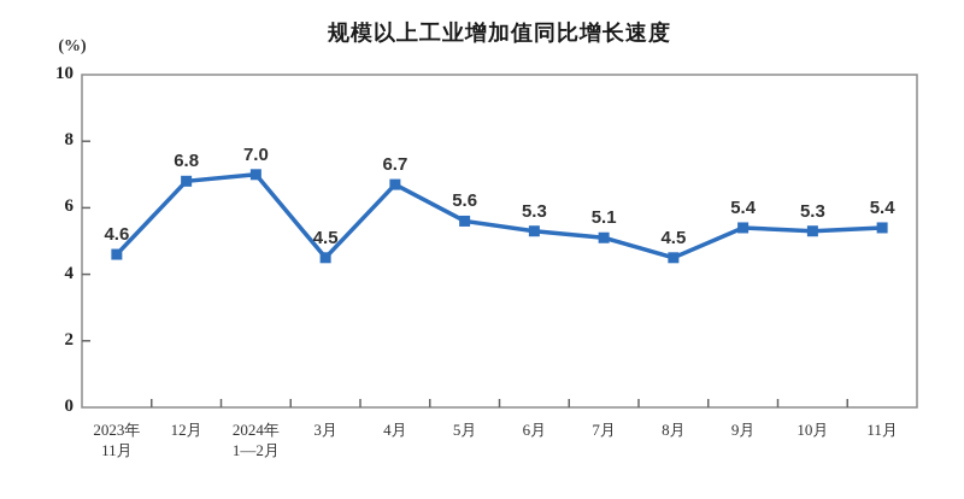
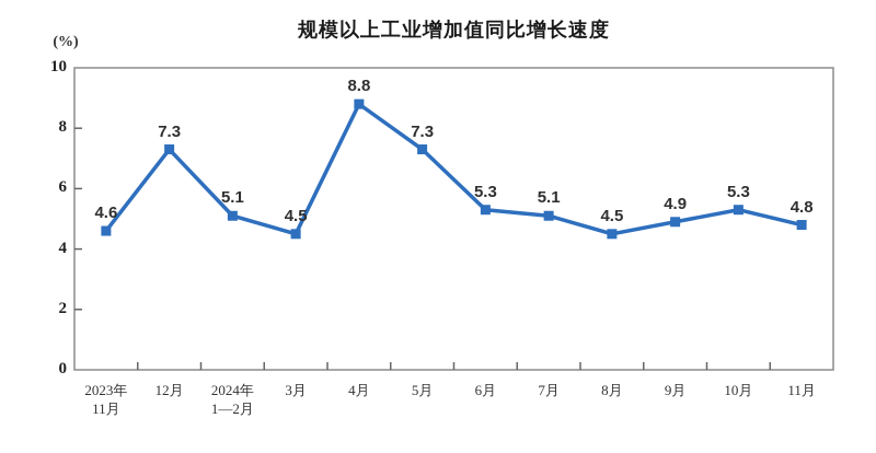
12月: 6.8 -> 7.3
2024年 1—2月: 7.0 -> 5.1
4月: 6.7 -> 8.8
5月: 5.6 -> 7.3
9月: 5.4 -> 4.9
11月: 5.4 -> 4.8
